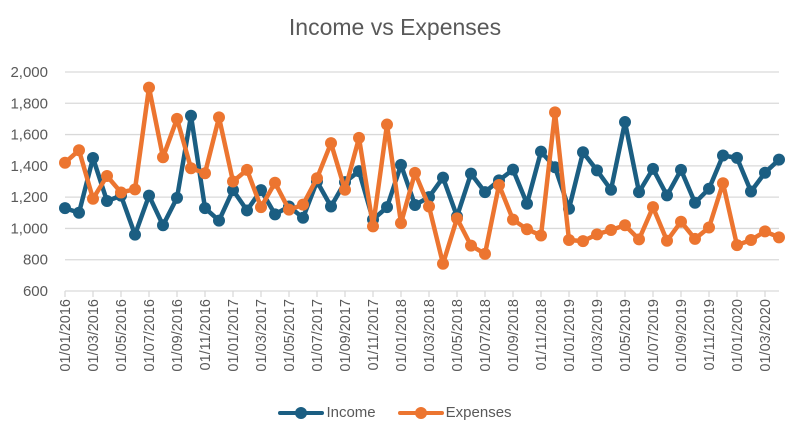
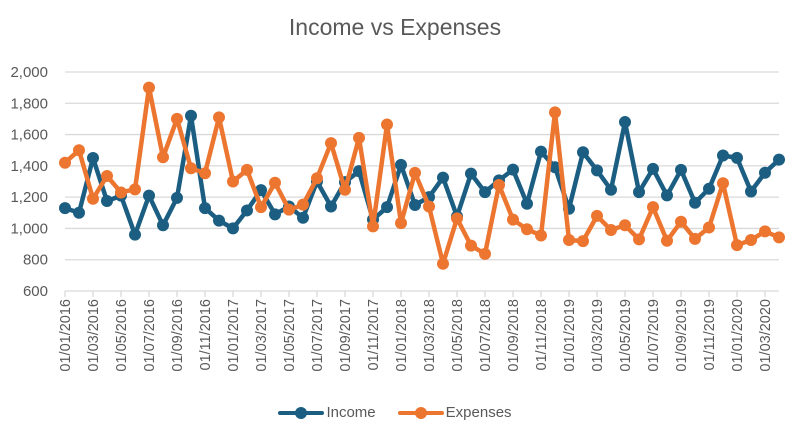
Income/01/01/2017: 1240 -> 1000
Expenses/01/03/2019: 960 -> 1080
